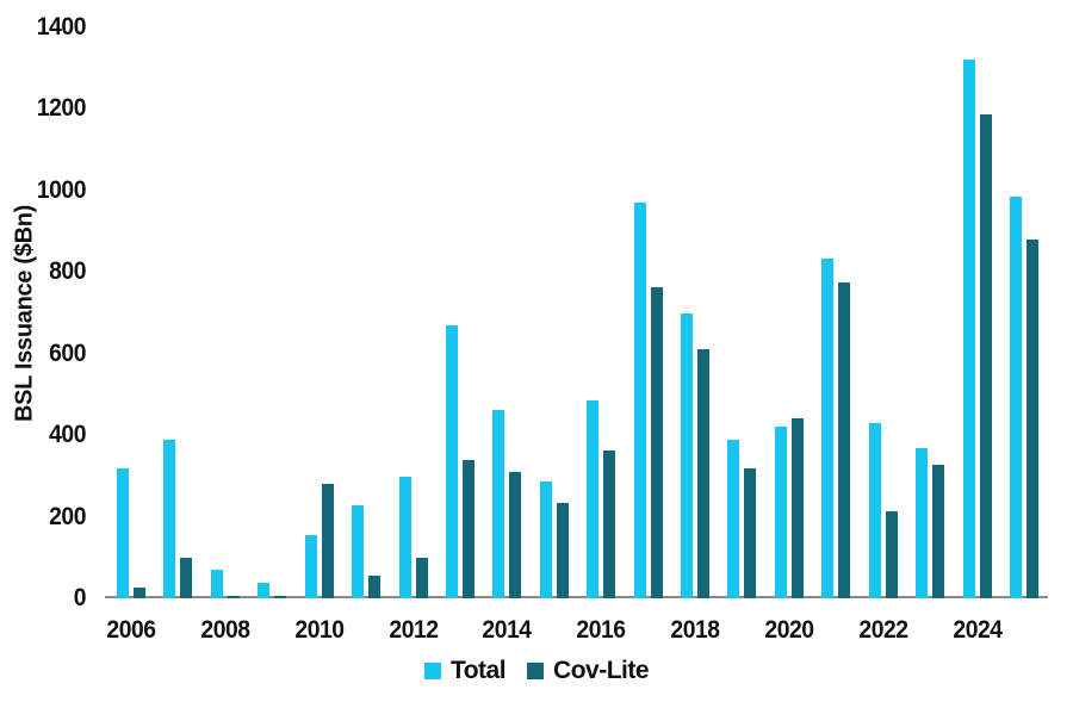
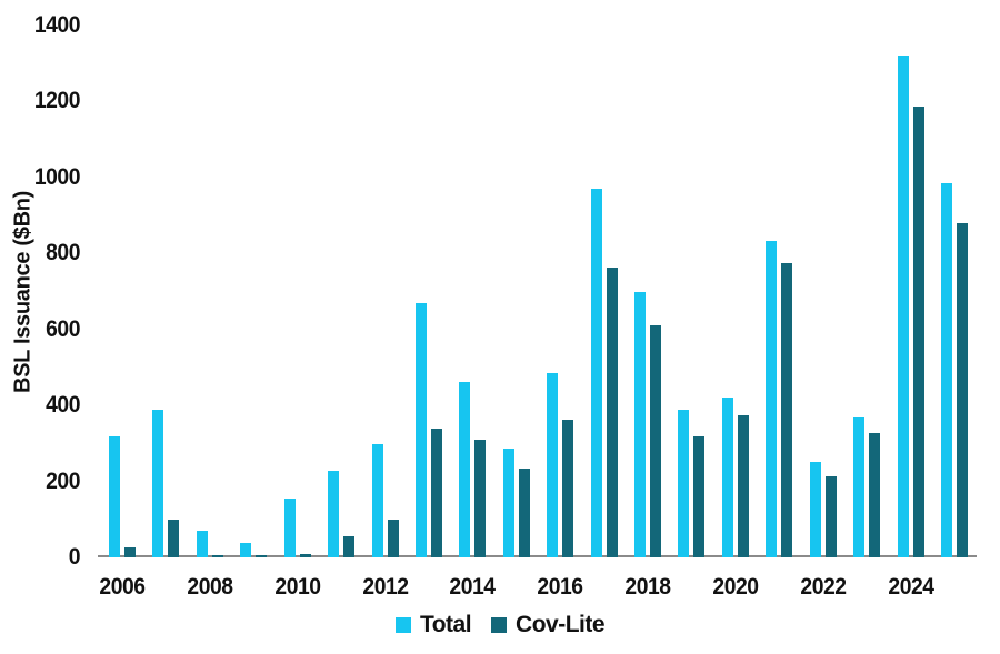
Cov-Lite/2010: 280 -> 10
Cov-Lite/2020: 440 -> 370
Total/2022: 430 -> 250
